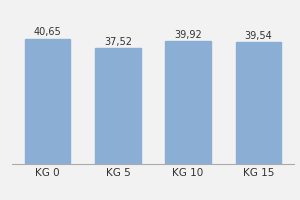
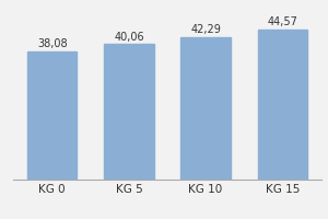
KG 0: 40,65 -> 38,08
KG 5: 37,52 -> 40,06
KG 10: 39,92 -> 42,29
KG 15: 39,54 -> 44,57
